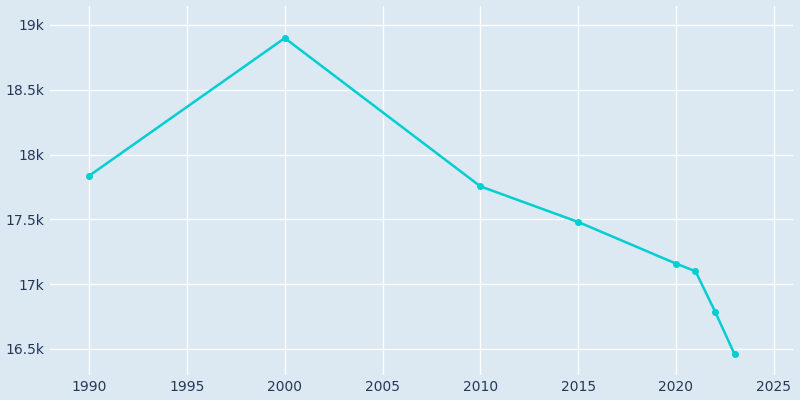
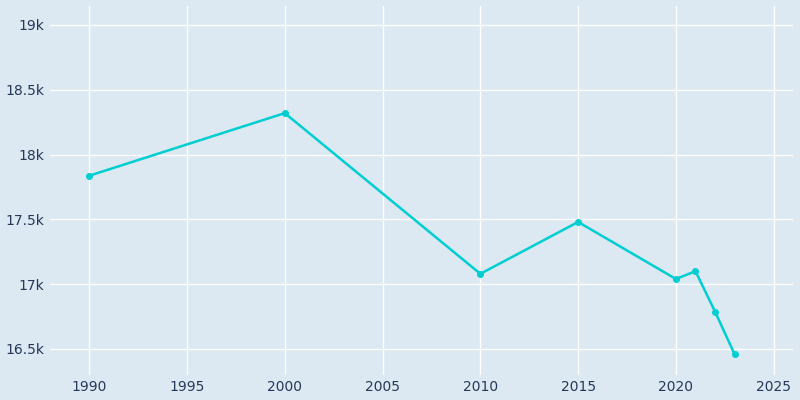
2000: 18.90k -> 18.32k
2010: 17.76k -> 17.08k
2020: 17.16k -> 17.04k
